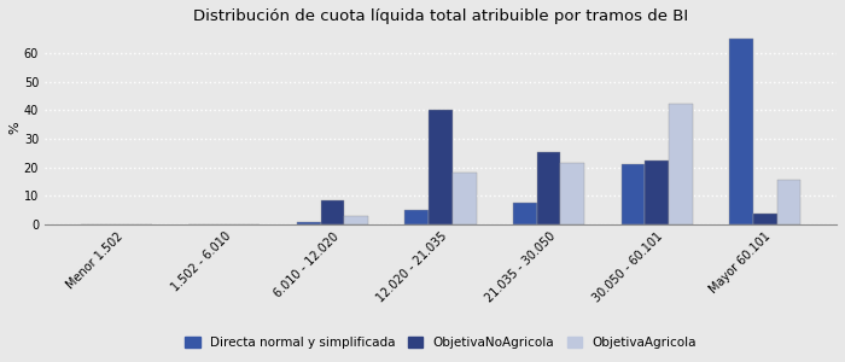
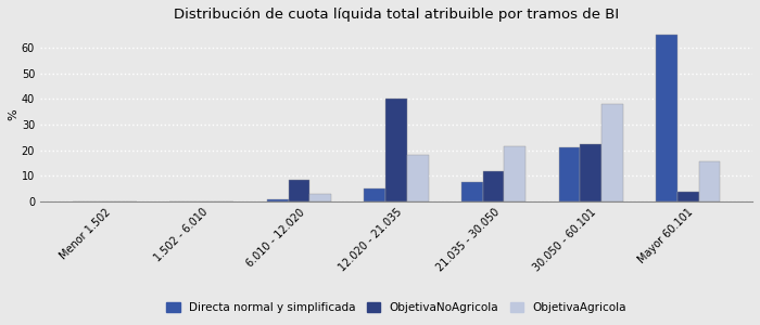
ObjetivaNoAgricola/21.035 - 30.050: 25.5 -> 12.0
ObjetivaAgricola/30.050 - 60.101: 42.5 -> 38.0
